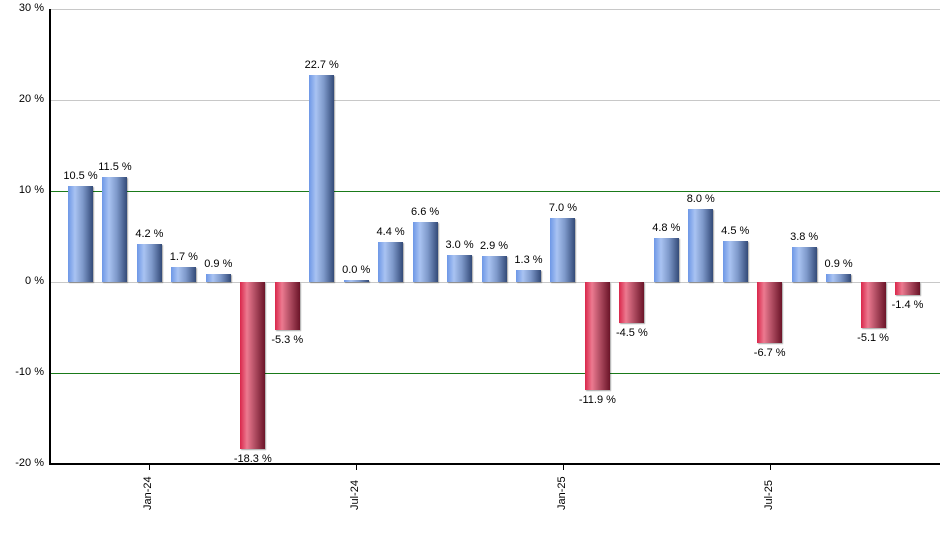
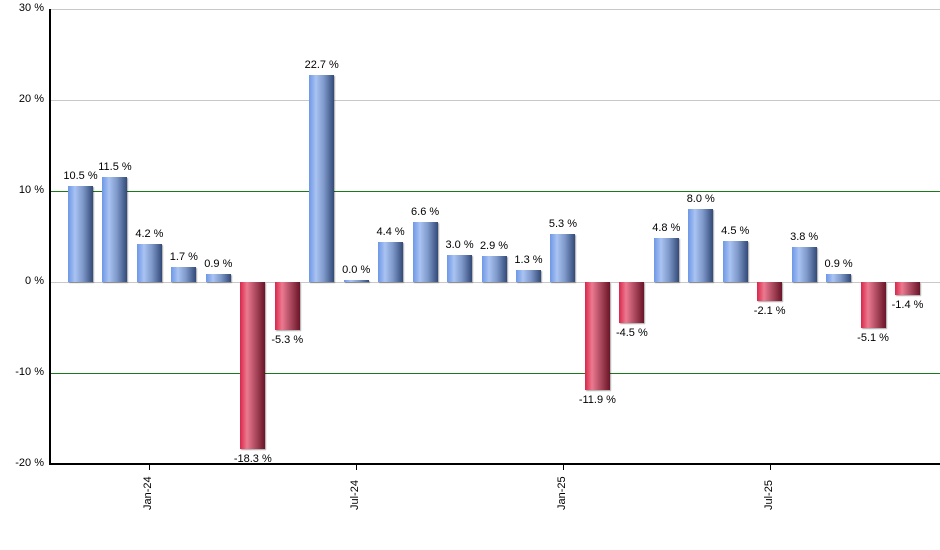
Jan-25: 7.0 -> 5.3
Jul-25: -6.7 -> -2.1
